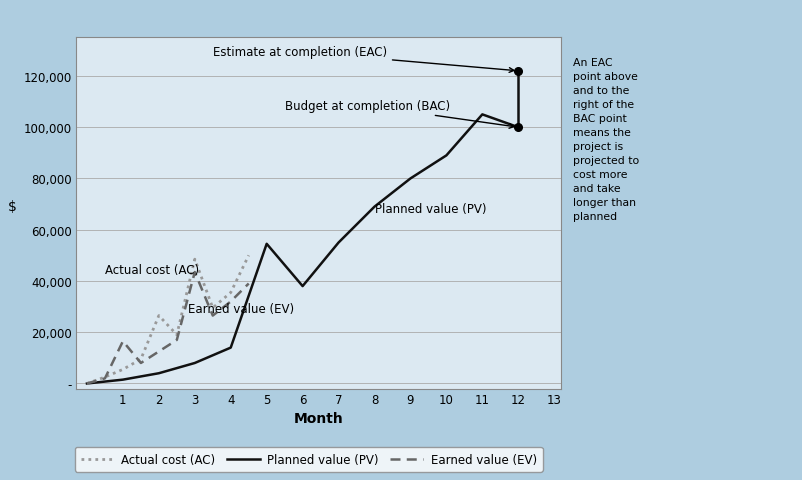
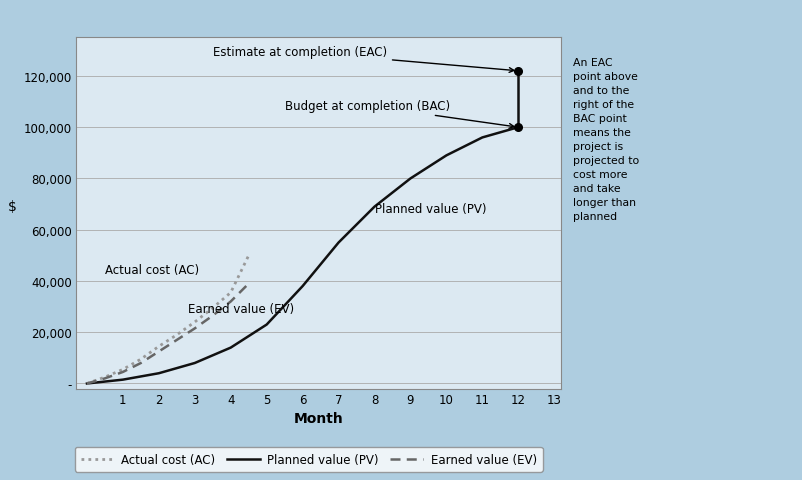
Earned value (EV)/1: 16,500 -> 4,500
Actual cost (AC)/2: 26,500 -> 14,500
Actual cost (AC)/3: 48,500 -> 24,000
Earned value (EV)/3: 43,500 -> 21,500
Planned value (PV)/5: 54,500 -> 23,000
Planned value (PV)/11: 105,000 -> 96,000
